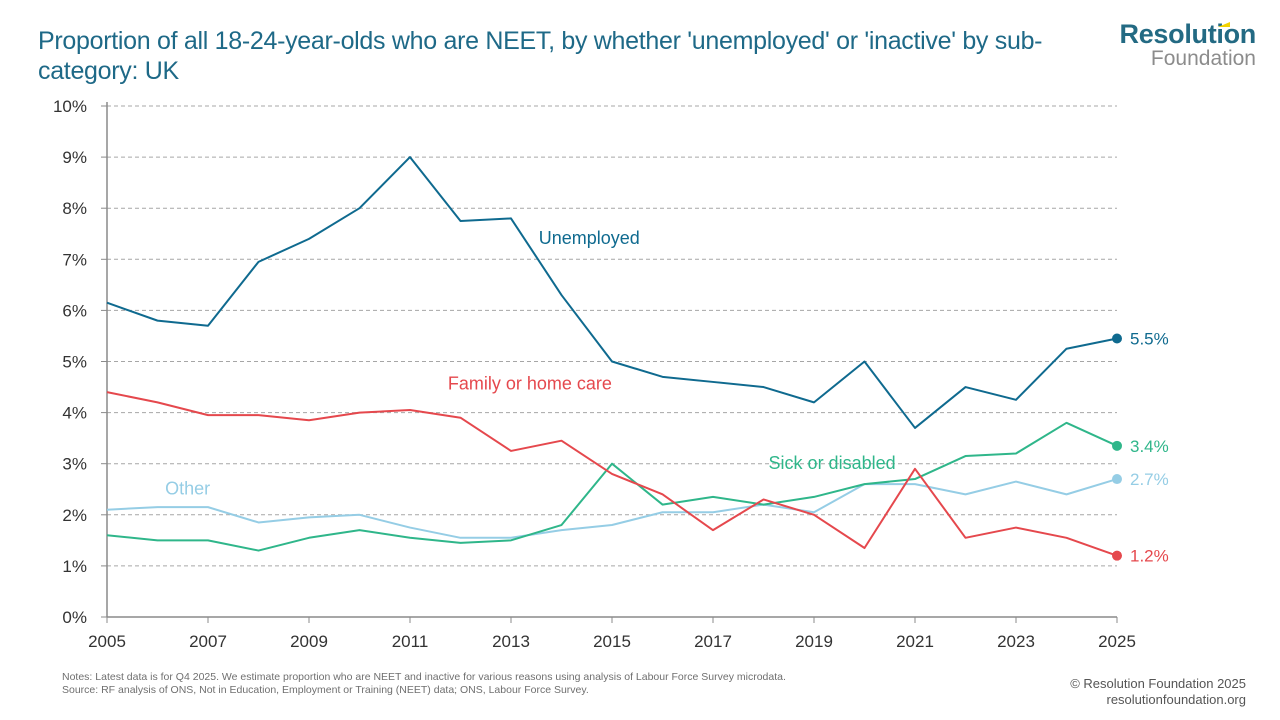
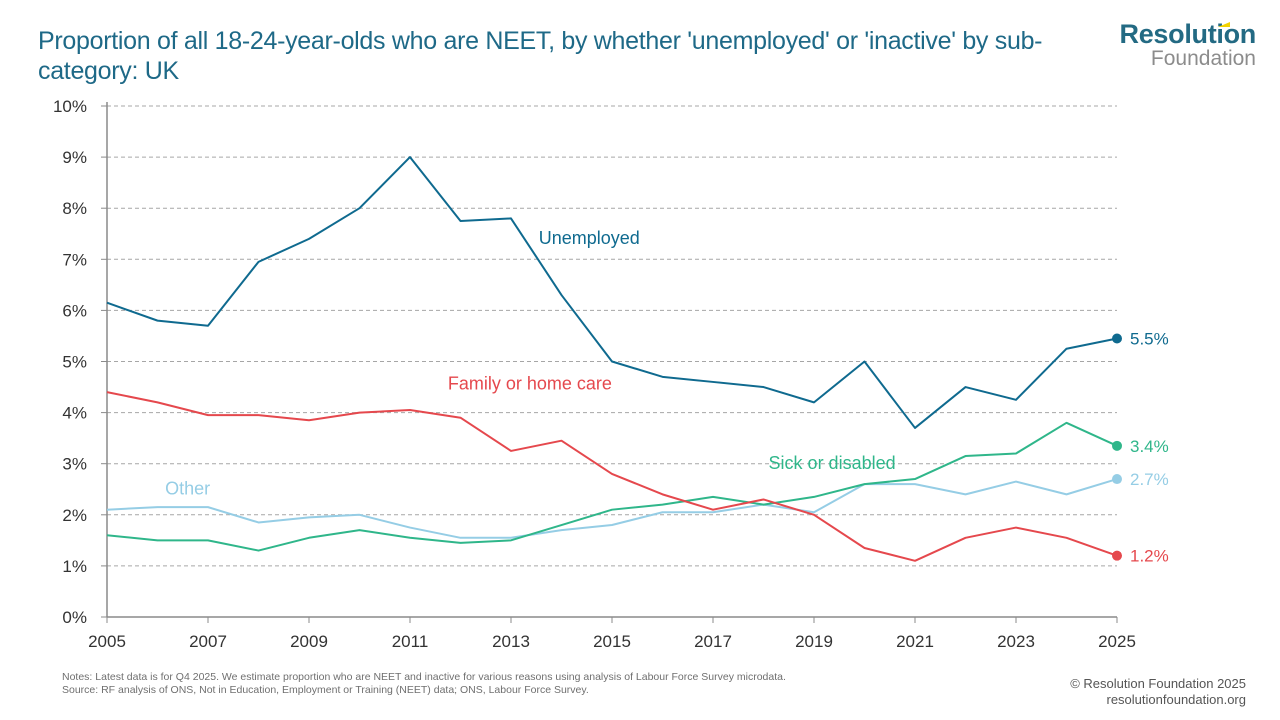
Sick or disabled/2015: 3.0% -> 2.1%
Family or home care/2017: 1.7% -> 2.1%
Family or home care/2021: 2.9% -> 1.1%
